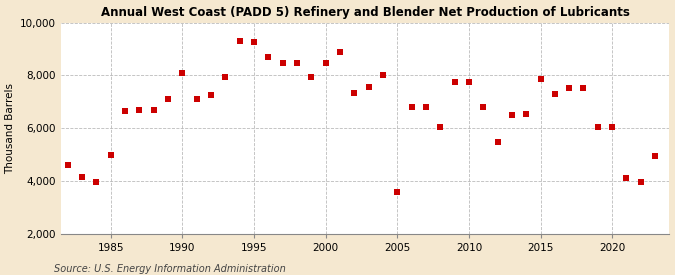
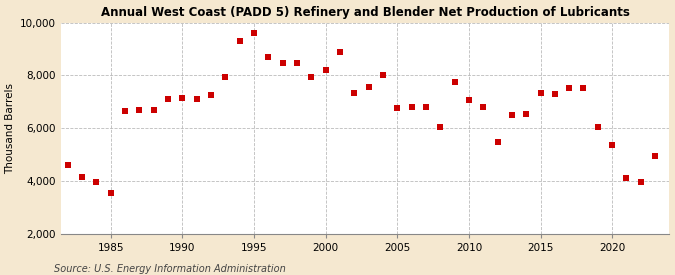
1985: 5,000 -> 3,560
1990: 8,100 -> 7,150
1995: 9,250 -> 9,620
2000: 8,450 -> 8,200
2005: 3,600 -> 6,780
2010: 7,750 -> 7,050
2015: 7,850 -> 7,350
2020: 6,050 -> 5,380
